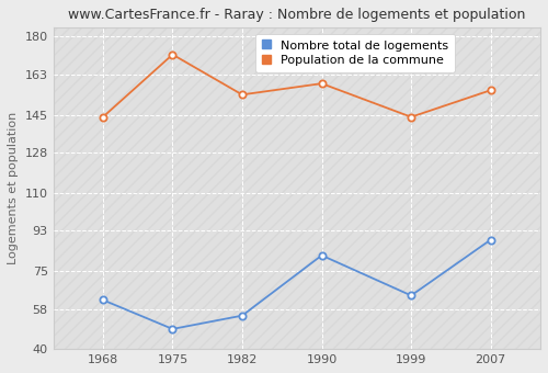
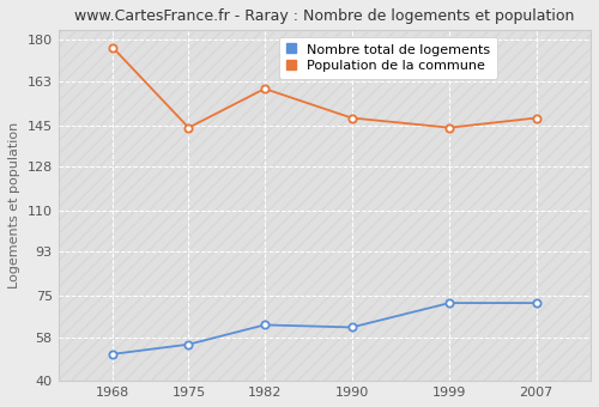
Nombre total de logements/1968: 62 -> 51
Population de la commune/1968: 144 -> 177
Nombre total de logements/1975: 49 -> 55
Population de la commune/1975: 172 -> 144
Nombre total de logements/1982: 55 -> 63
Population de la commune/1982: 154 -> 160
Nombre total de logements/1990: 82 -> 62
Population de la commune/1990: 159 -> 148
Nombre total de logements/1999: 64 -> 72
Nombre total de logements/2007: 89 -> 72
Population de la commune/2007: 156 -> 148
